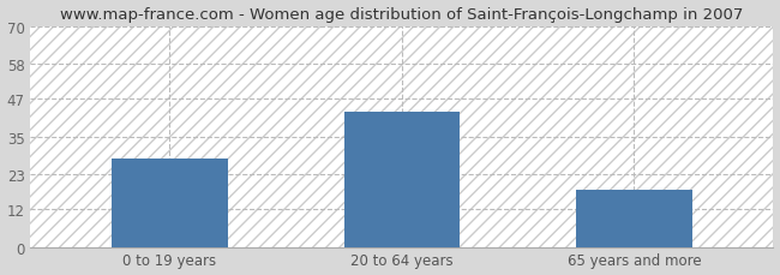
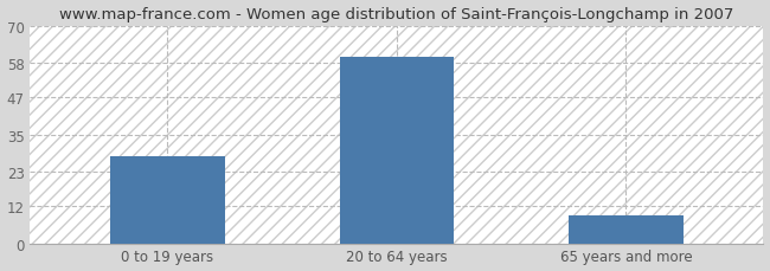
20 to 64 years: 43 -> 60
65 years and more: 18 -> 9
